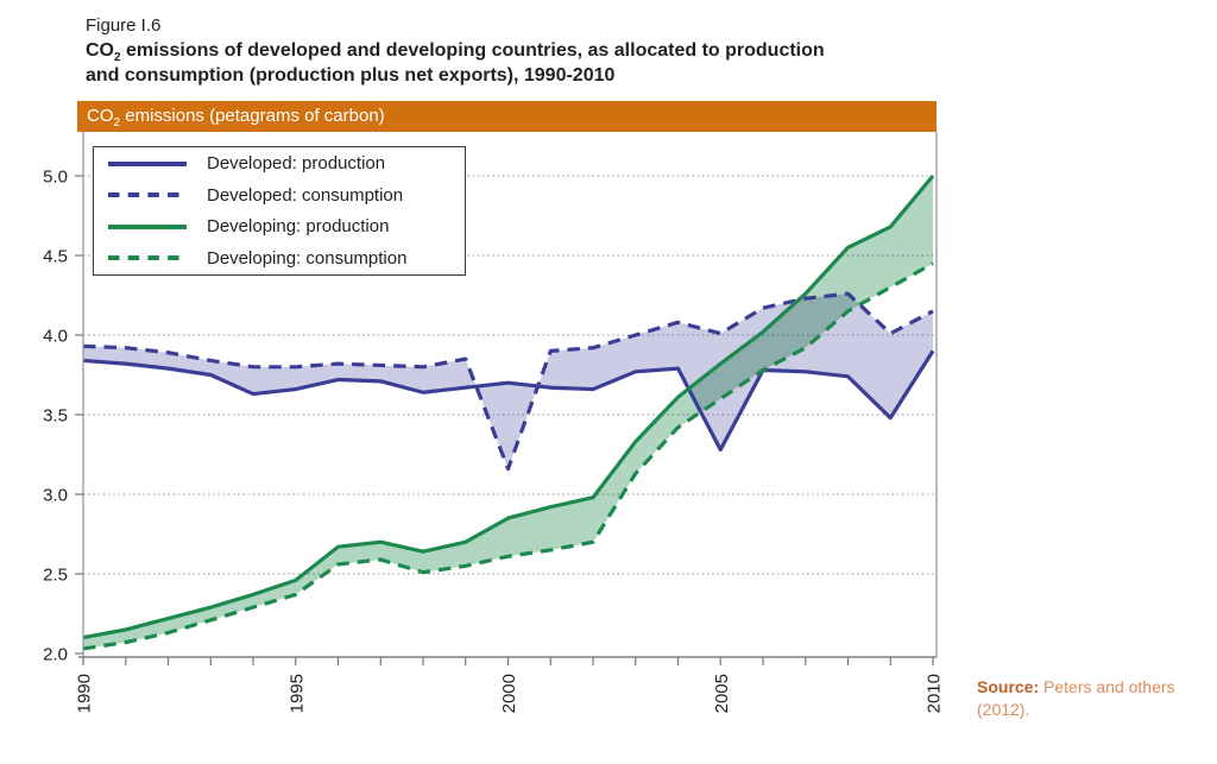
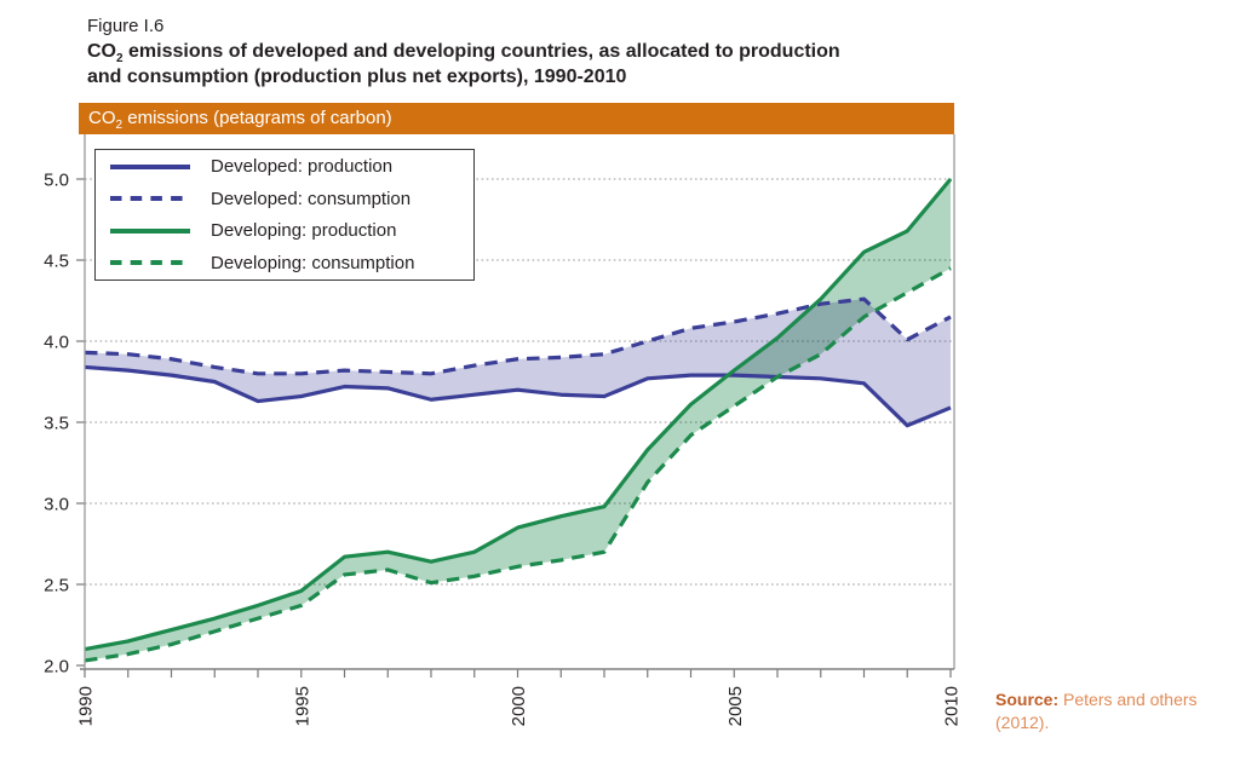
Developed: consumption/2000: 3.16 -> 3.89
Developed: production/2005: 3.28 -> 3.79
Developed: consumption/2005: 4.01 -> 4.12
Developed: production/2010: 3.90 -> 3.59
